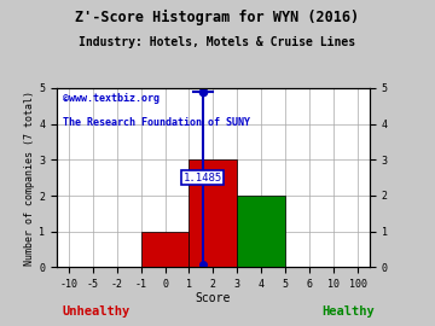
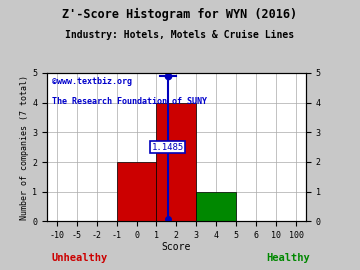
0: 1 -> 2
2: 3 -> 4
4: 2 -> 1
